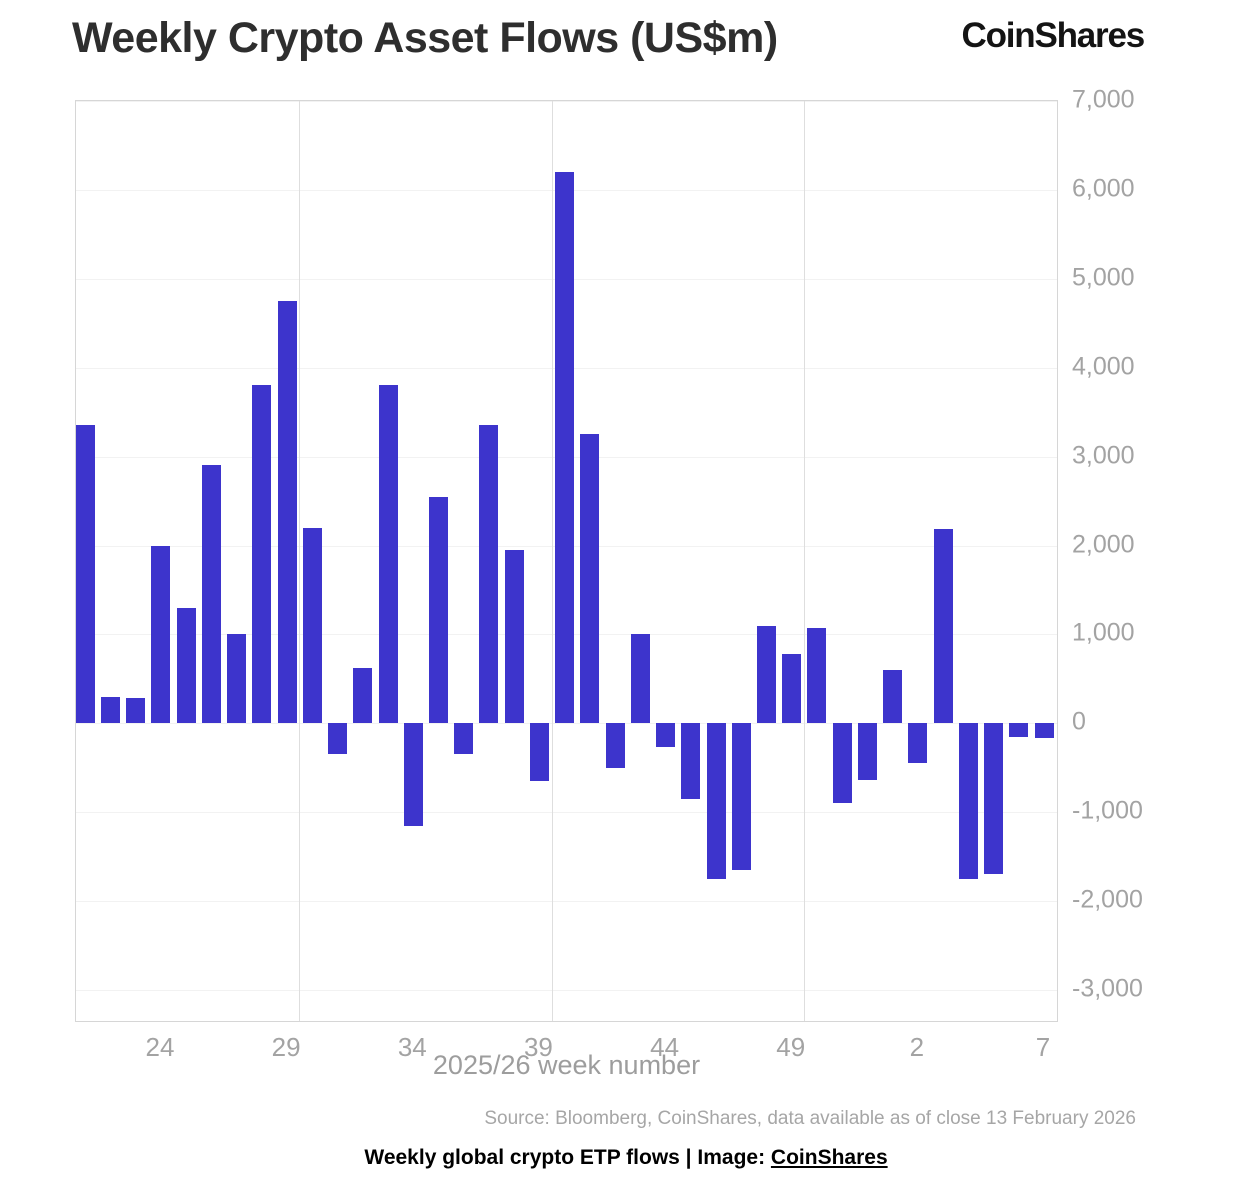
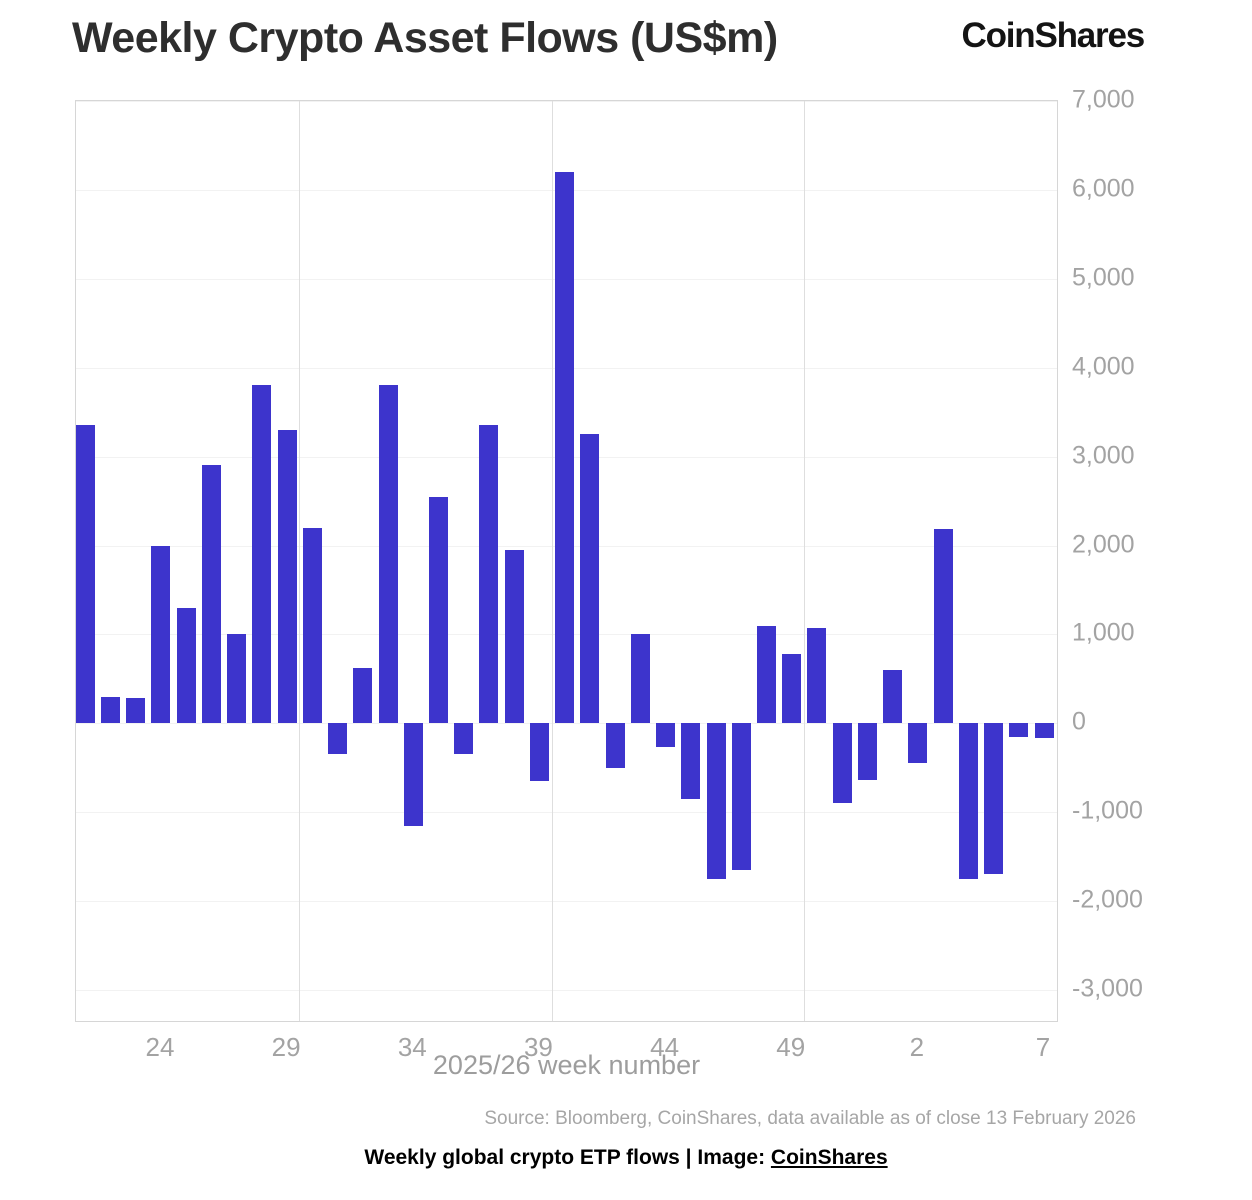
29: 4800 -> 3300
